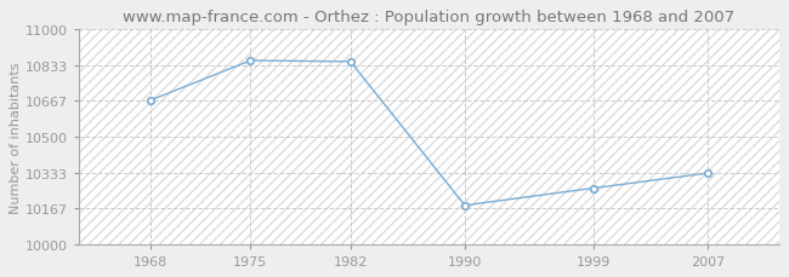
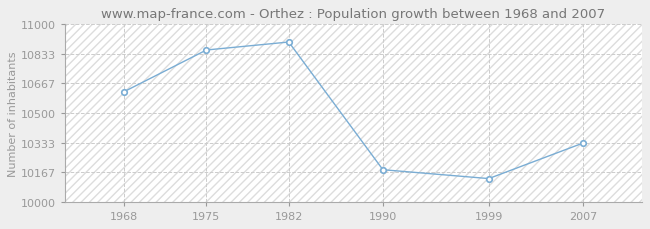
1968: 10670 -> 10620
1982: 10850 -> 10900
1999: 10260 -> 10130
